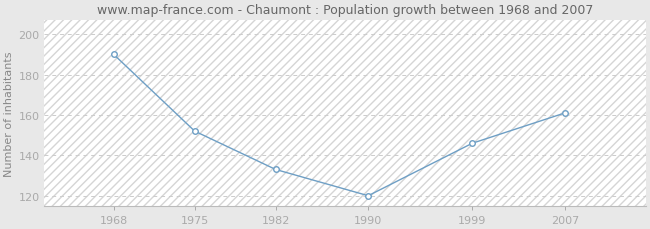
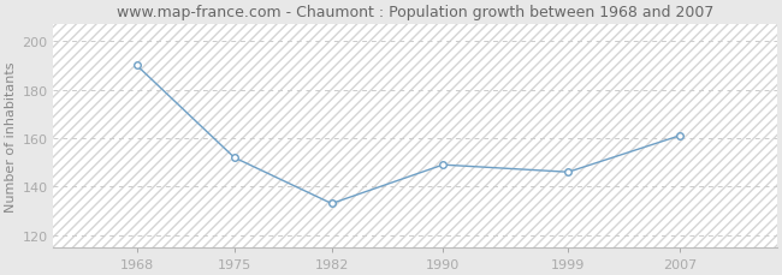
1990: 120 -> 149
